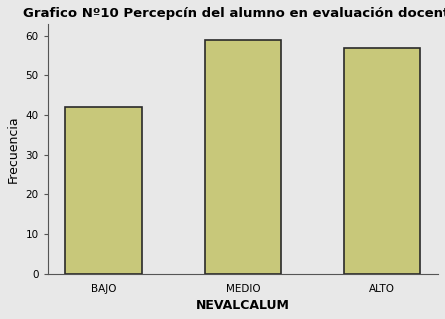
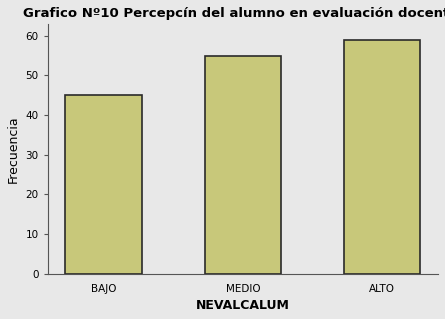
BAJO: 42 -> 45
MEDIO: 59 -> 55
ALTO: 57 -> 59
